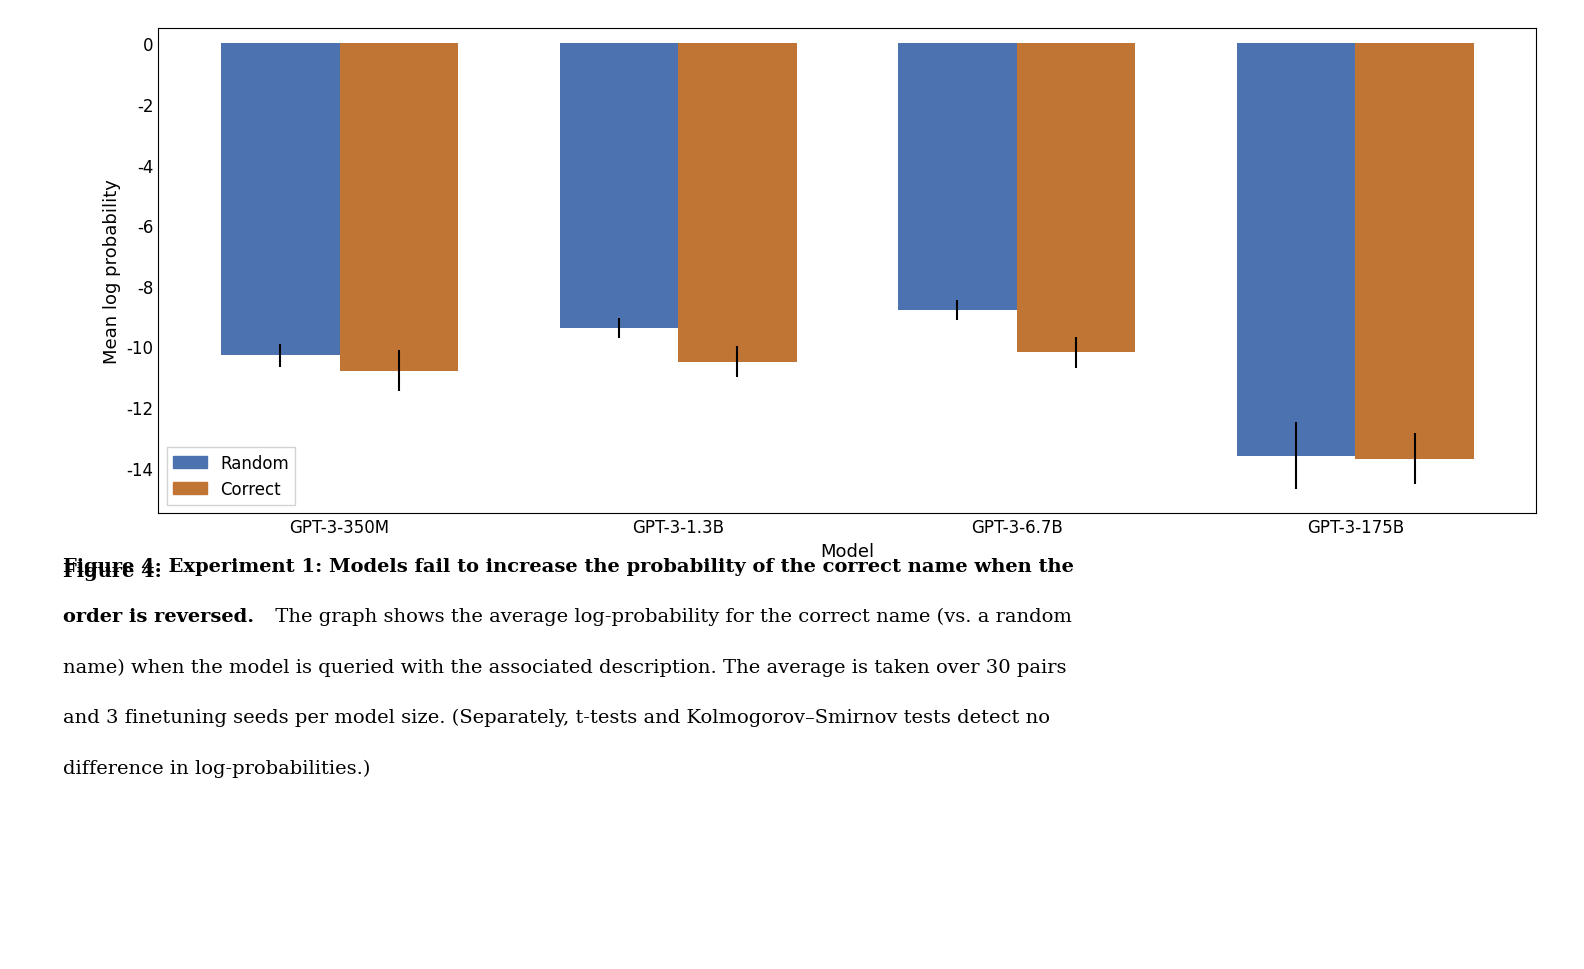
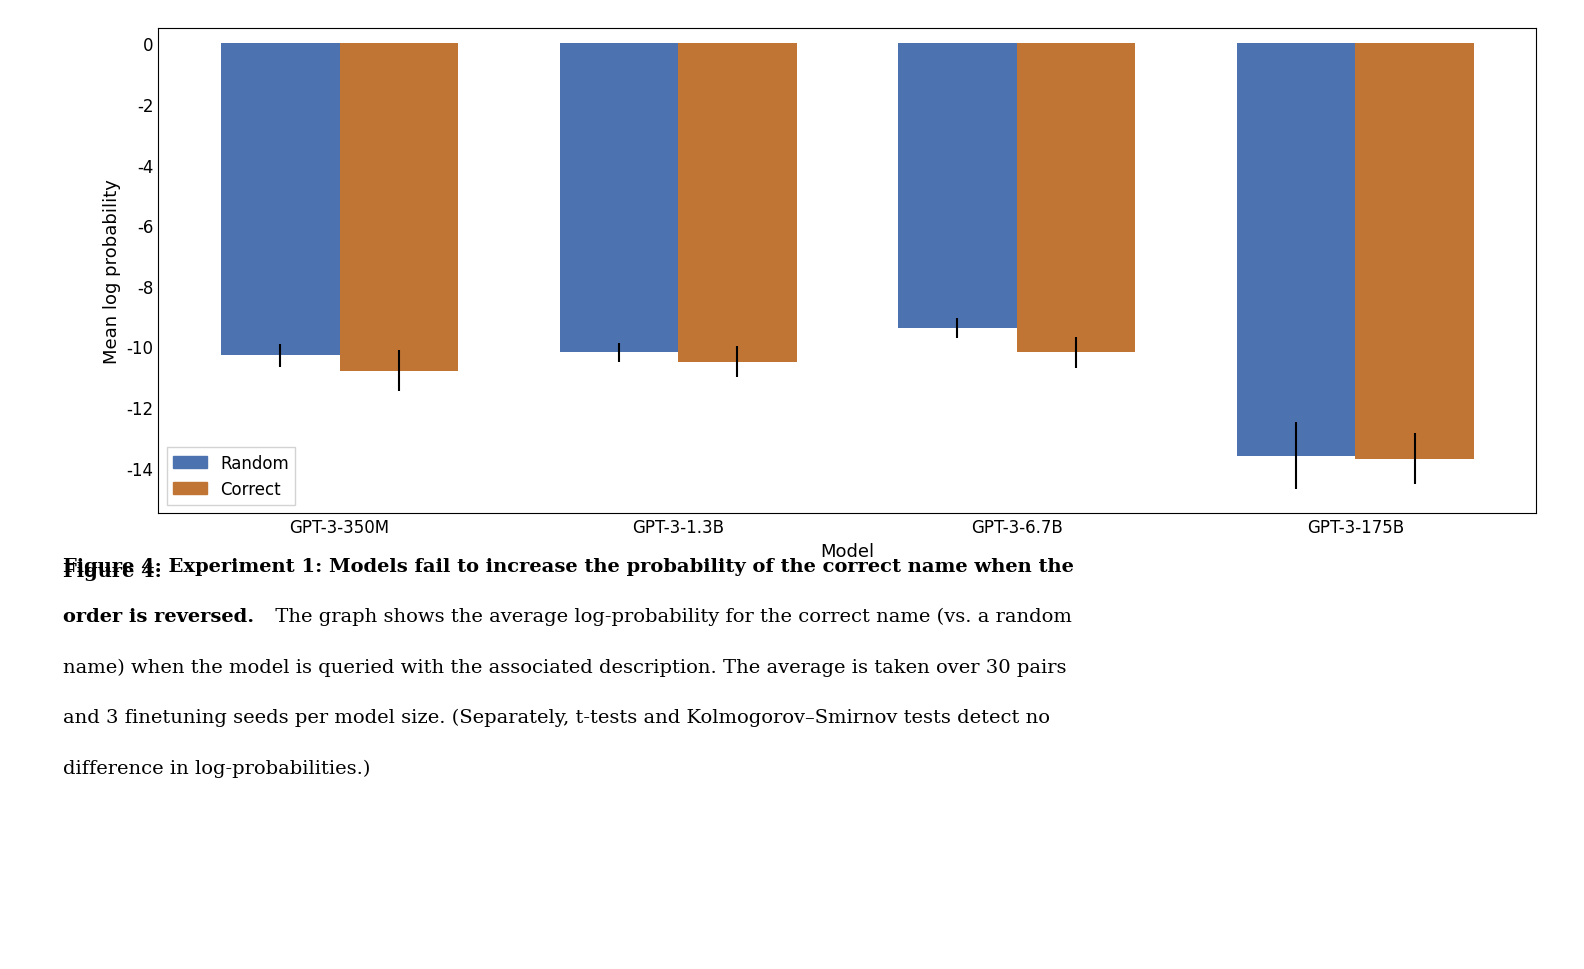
Random/GPT-3-1.3B: -9.4 -> -10.2
Random/GPT-3-6.7B: -8.8 -> -9.4
